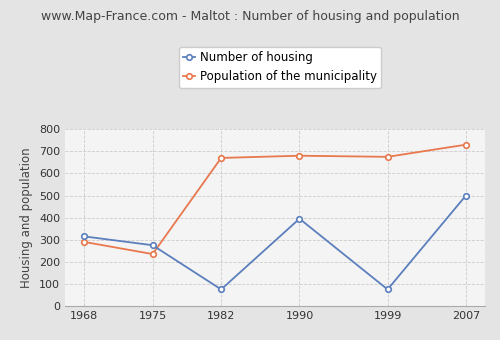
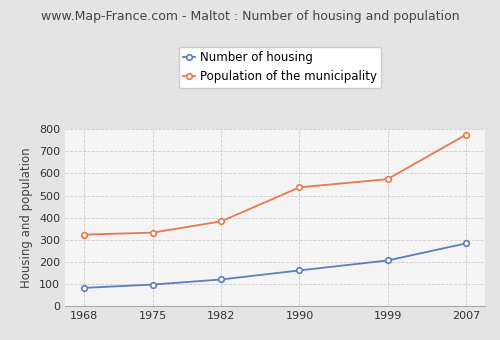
Number of housing/1968: 315 -> 82
Population of the municipality/1968: 290 -> 323
Number of housing/1975: 275 -> 97
Population of the municipality/1975: 235 -> 332
Number of housing/1982: 75 -> 120
Population of the municipality/1982: 670 -> 383
Number of housing/1990: 395 -> 161
Population of the municipality/1990: 680 -> 537
Number of housing/1999: 75 -> 206
Population of the municipality/1999: 675 -> 574
Number of housing/2007: 500 -> 283
Population of the municipality/2007: 730 -> 775
